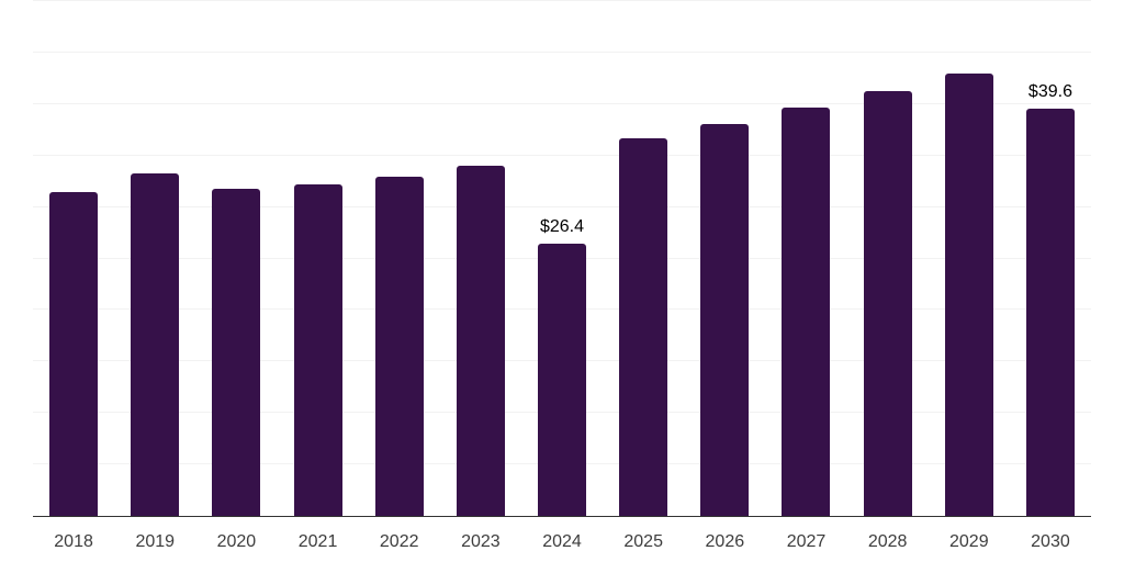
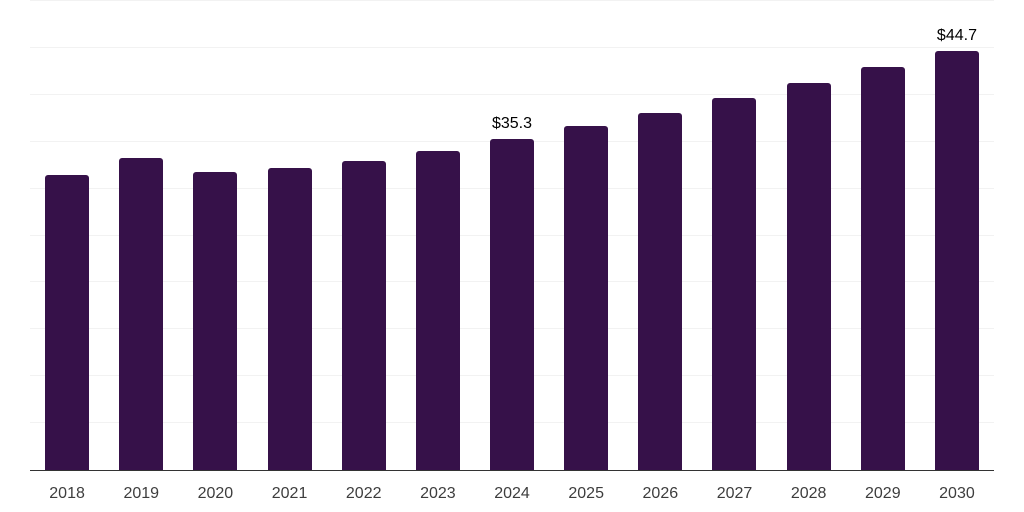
2024: $26.4 -> $35.3
2030: $39.6 -> $44.7
